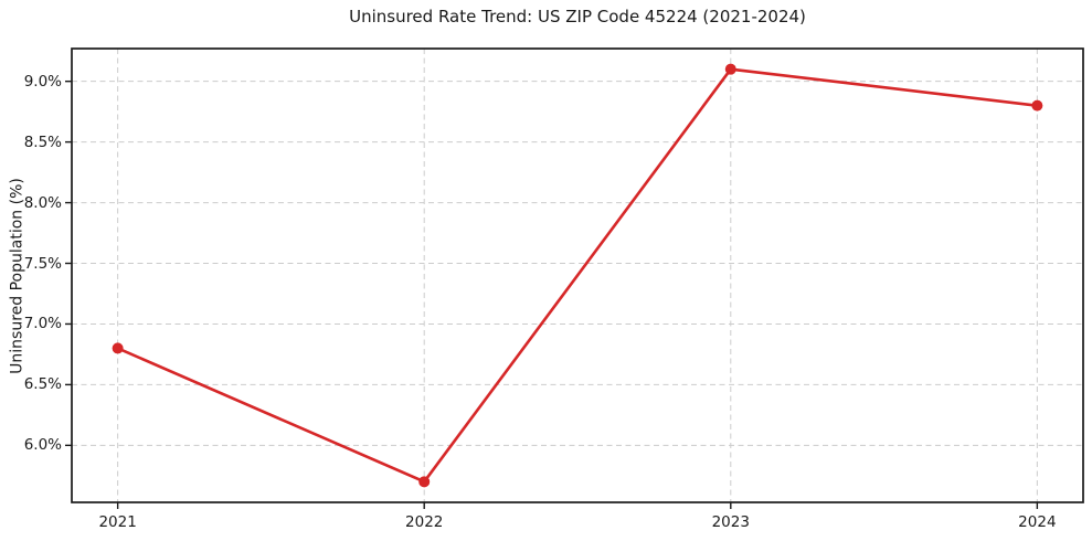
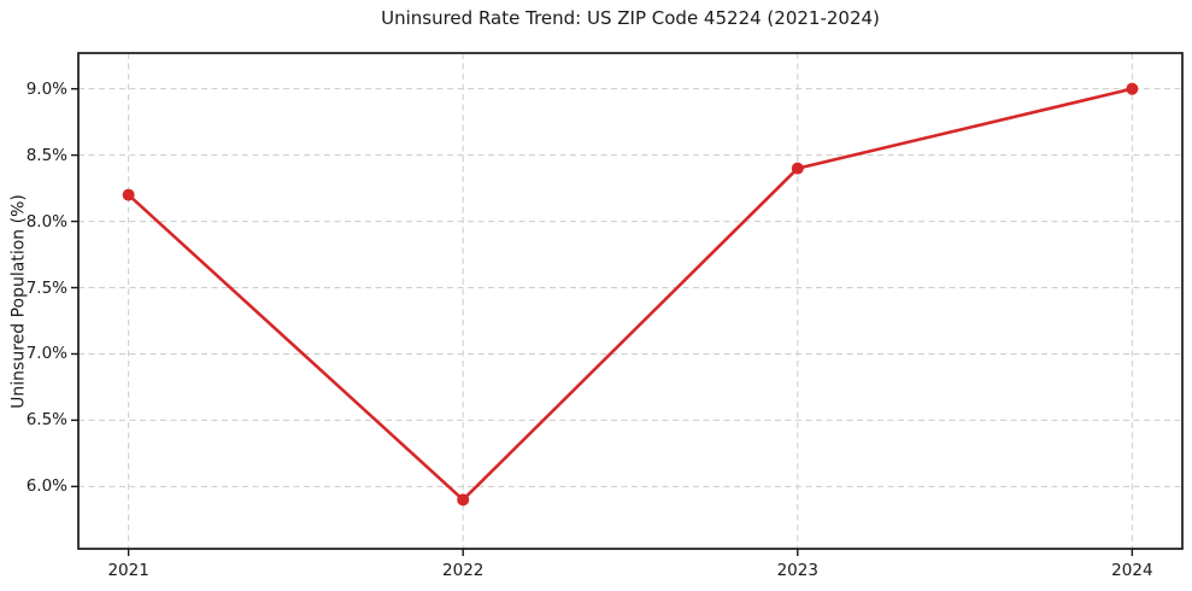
2021: 6.8% -> 8.2%
2022: 5.7% -> 5.9%
2023: 9.1% -> 8.4%
2024: 8.8% -> 9.0%
